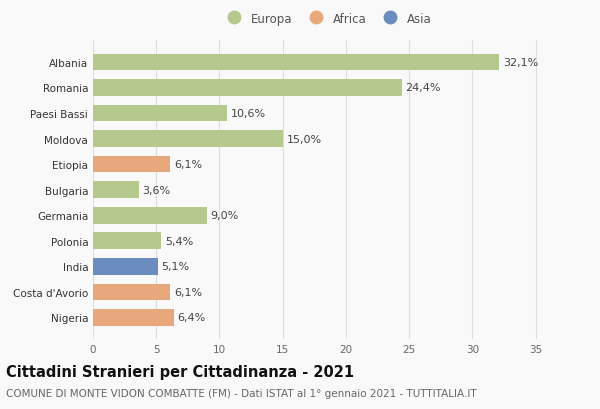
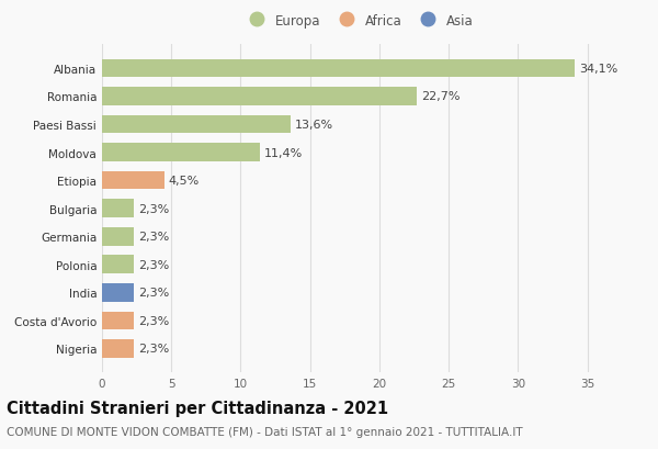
Albania: 32,1% -> 34,1%
Romania: 24,4% -> 22,7%
Paesi Bassi: 10,6% -> 13,6%
Moldova: 15,0% -> 11,4%
Etiopia: 6,1% -> 4,5%
Bulgaria: 3,6% -> 2,3%
Germania: 9,0% -> 2,3%
Polonia: 5,4% -> 2,3%
India: 5,1% -> 2,3%
Costa d'Avorio: 6,1% -> 2,3%
Nigeria: 6,4% -> 2,3%
